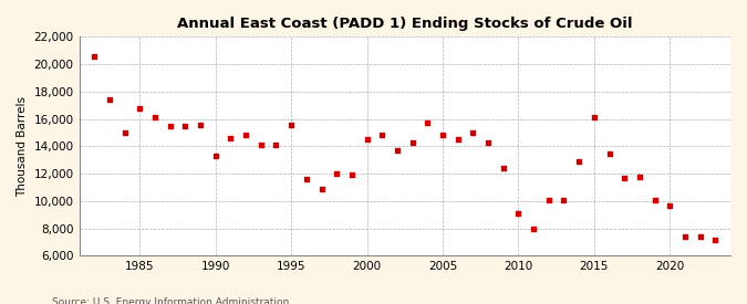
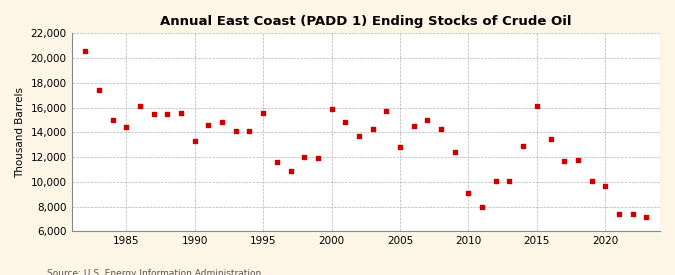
1985: 16,800 -> 14,400
2000: 14,500 -> 15,900
2005: 14,800 -> 12,800
